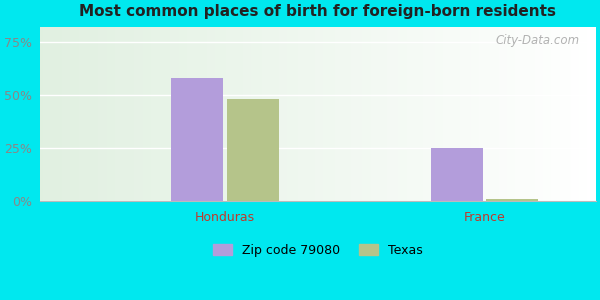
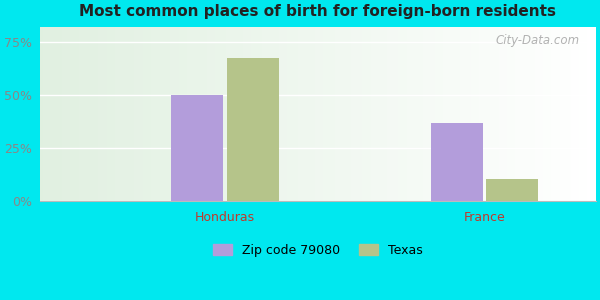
Zip code 79080/Honduras: 58% -> 50%
Texas/Honduras: 48.0% -> 67.5%
Zip code 79080/France: 25% -> 37%
Texas/France: 0.8% -> 10.5%
